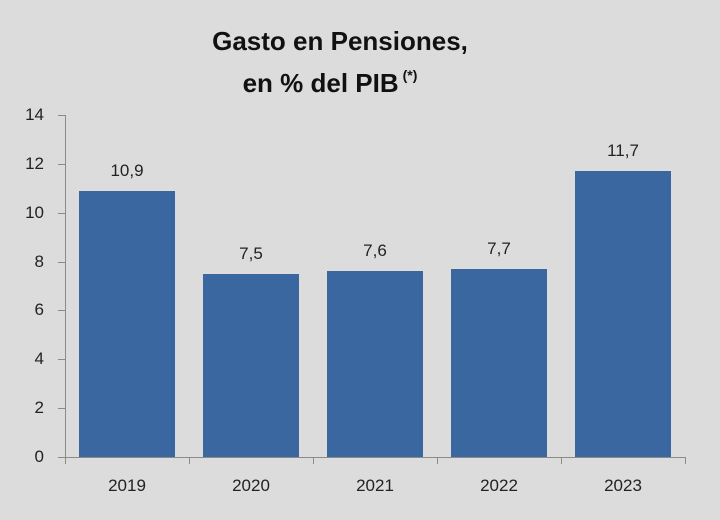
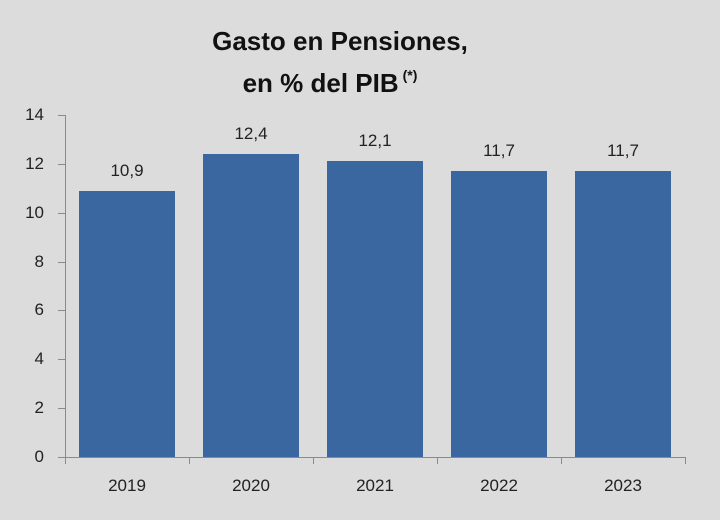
2020: 7,5 -> 12,4
2021: 7,6 -> 12,1
2022: 7,7 -> 11,7
